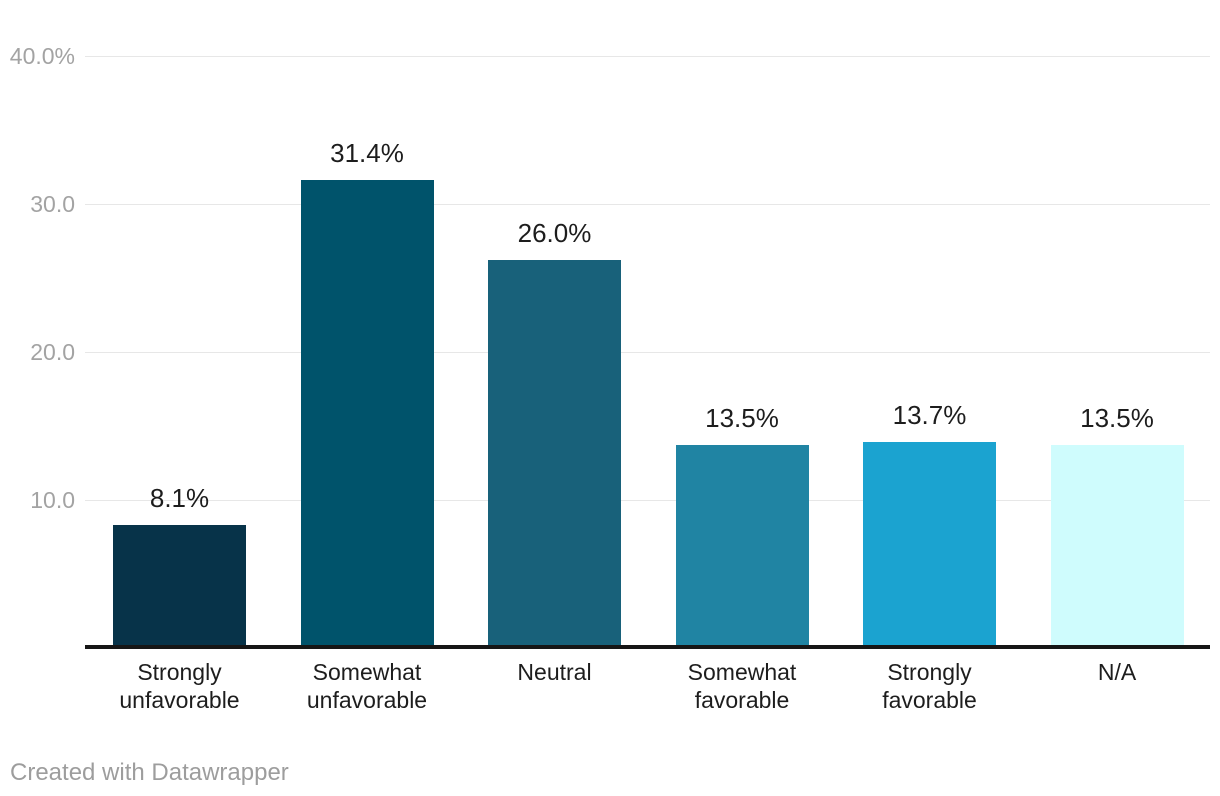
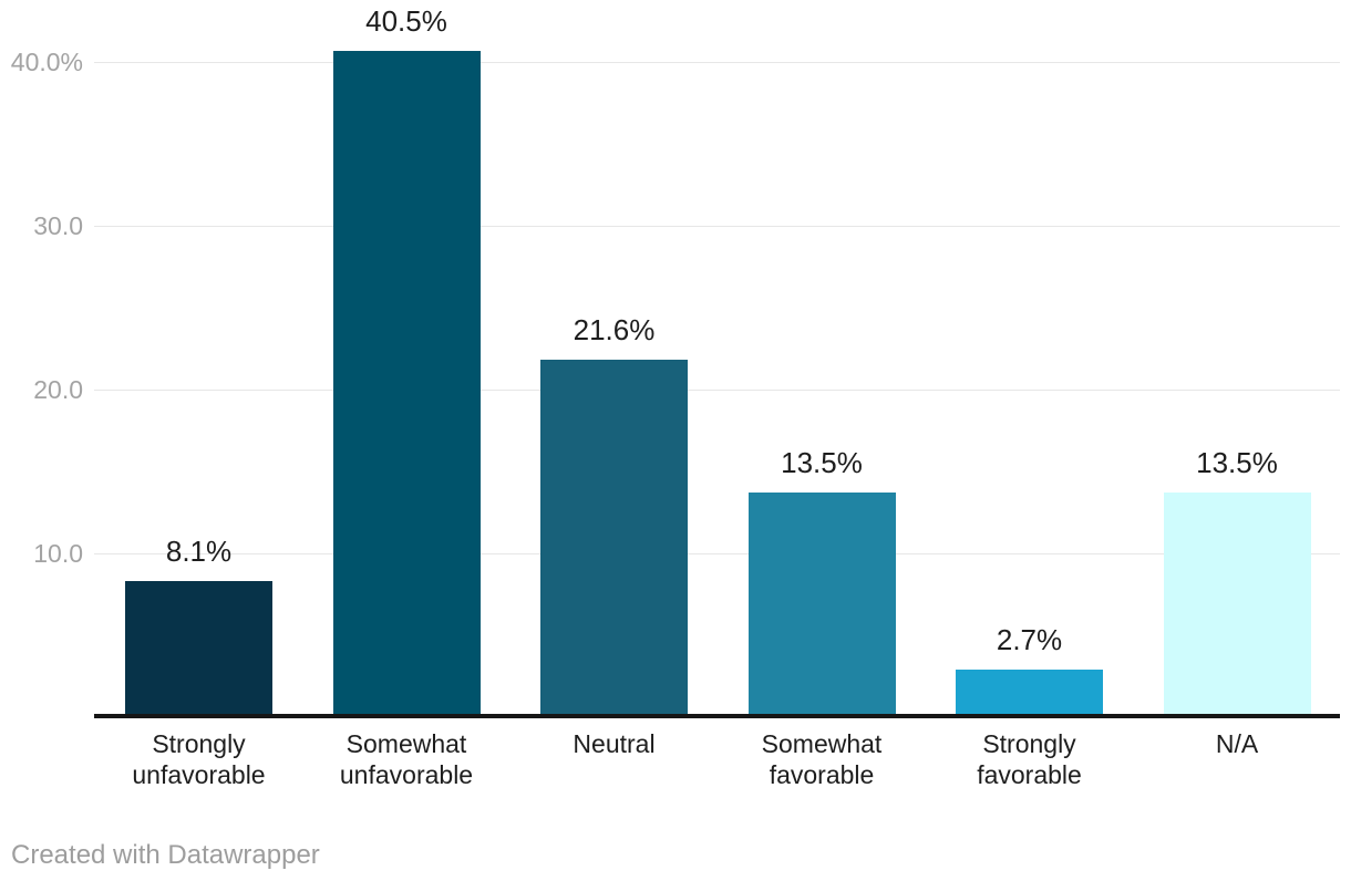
Somewhat unfavorable: 31.4% -> 40.5%
Neutral: 26.0% -> 21.6%
Strongly favorable: 13.7% -> 2.7%
